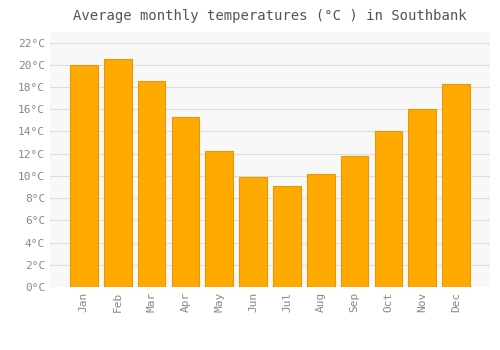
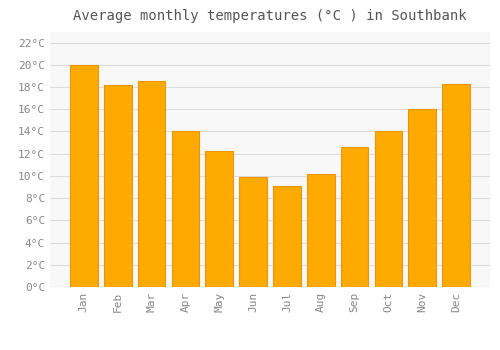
Feb: 20.5°C -> 18.2°C
Apr: 15.3°C -> 14.0°C
Sep: 11.8°C -> 12.6°C
